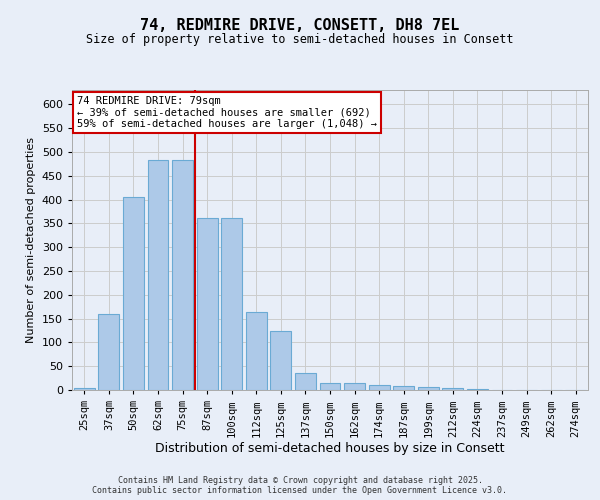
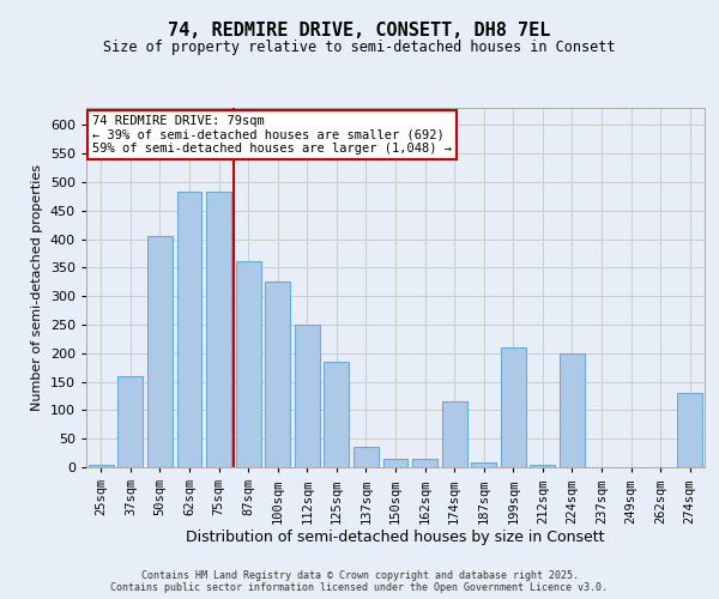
100sqm: 362 -> 325
112sqm: 163 -> 250
125sqm: 123 -> 185
174sqm: 10 -> 115
199sqm: 6 -> 210
224sqm: 2 -> 200
274sqm: 1 -> 130
